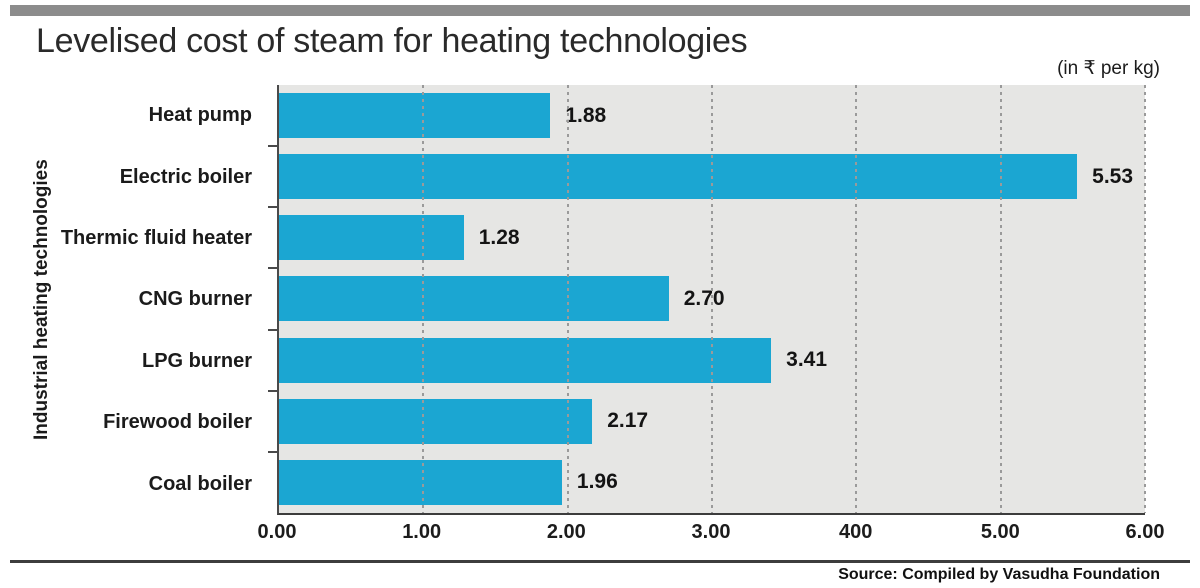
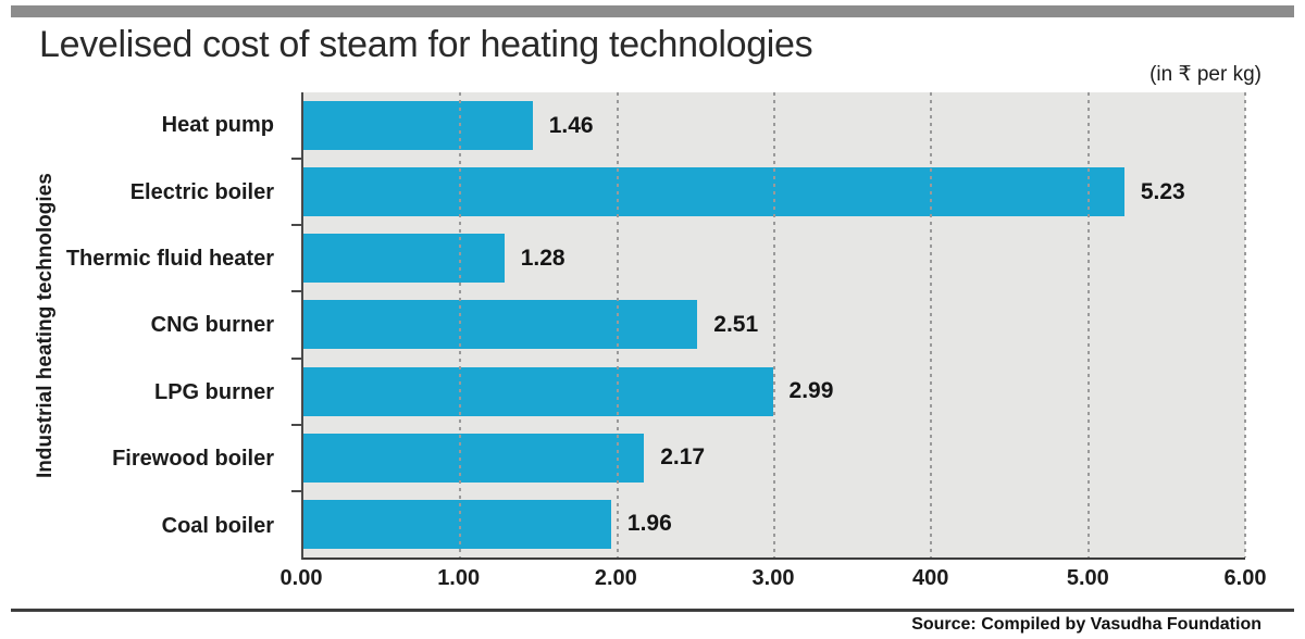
Heat pump: 1.88 -> 1.46
Electric boiler: 5.53 -> 5.23
CNG burner: 2.70 -> 2.51
LPG burner: 3.41 -> 2.99
